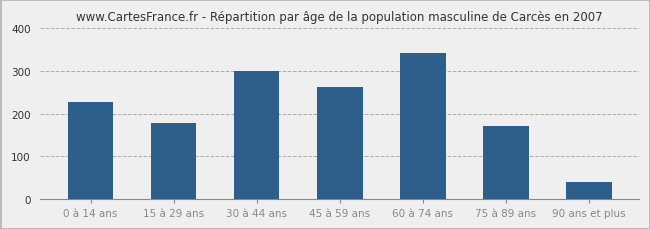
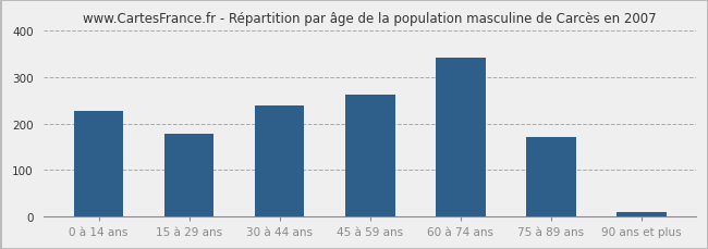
30 à 44 ans: 300 -> 240
90 ans et plus: 40 -> 10
